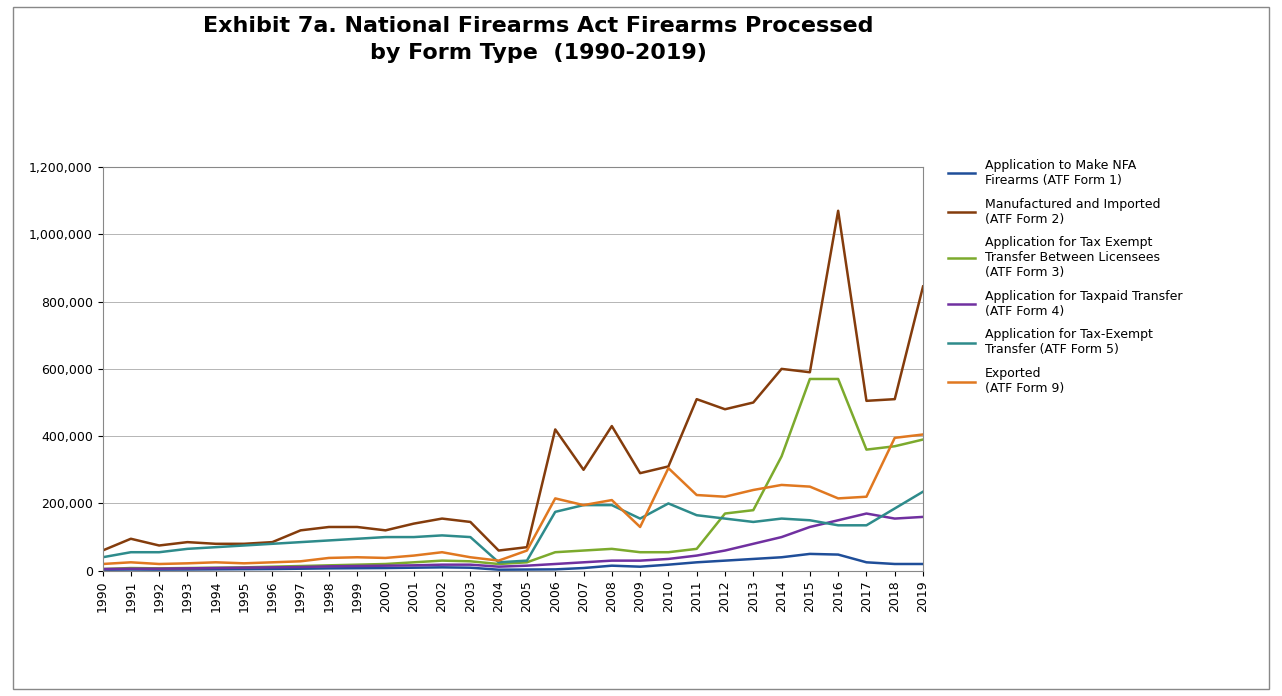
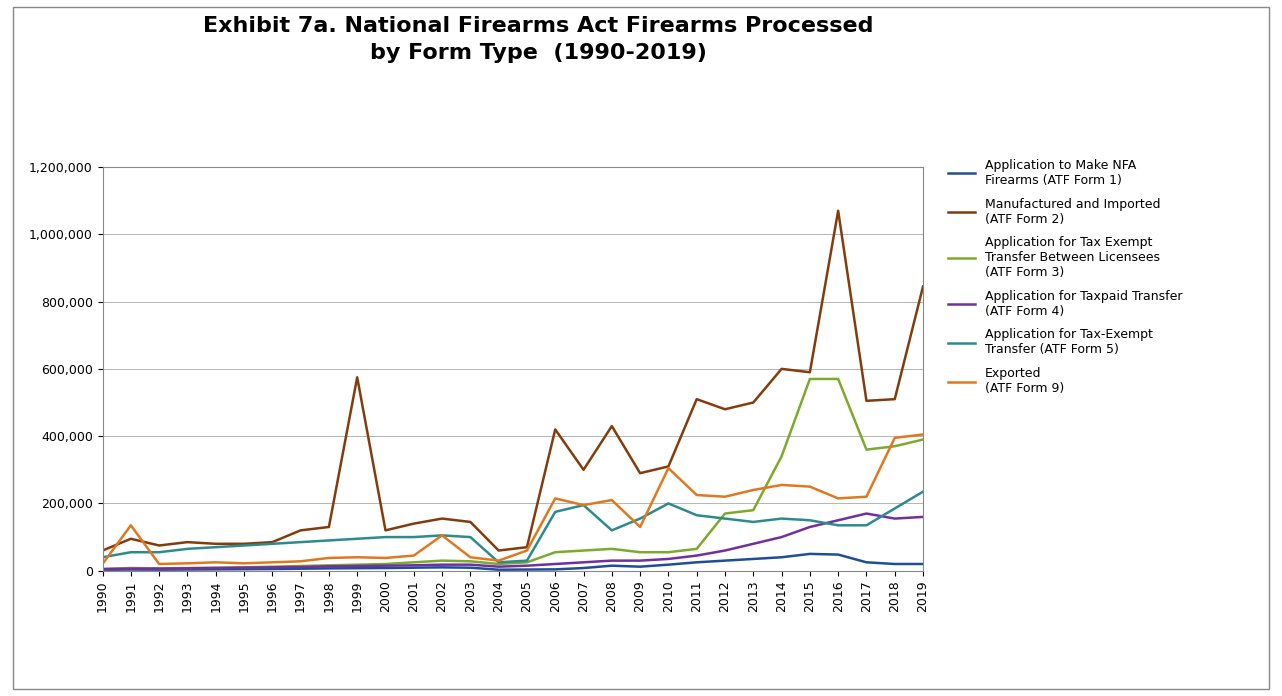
Exported (ATF Form 9)/1991: 25,000 -> 135,000
Manufactured and Imported (ATF Form 2)/1999: 130,000 -> 575,000
Exported (ATF Form 9)/2002: 55,000 -> 105,000
Application for Tax-Exempt Transfer (ATF Form 5)/2008: 195,000 -> 120,000
